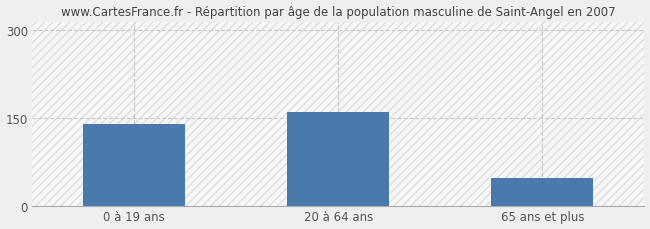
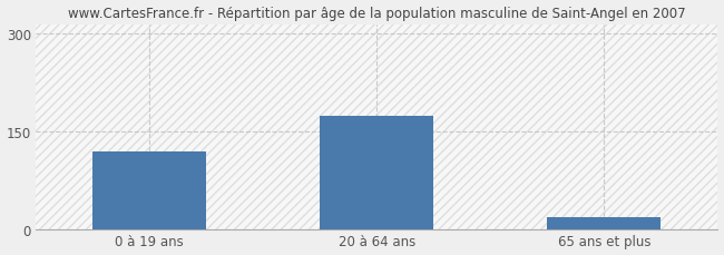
0 à 19 ans: 140 -> 120
20 à 64 ans: 160 -> 175
65 ans et plus: 48 -> 20
